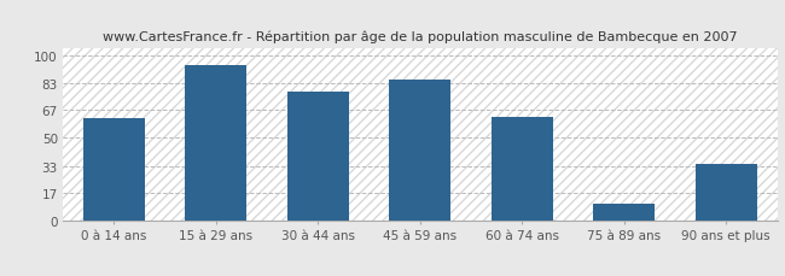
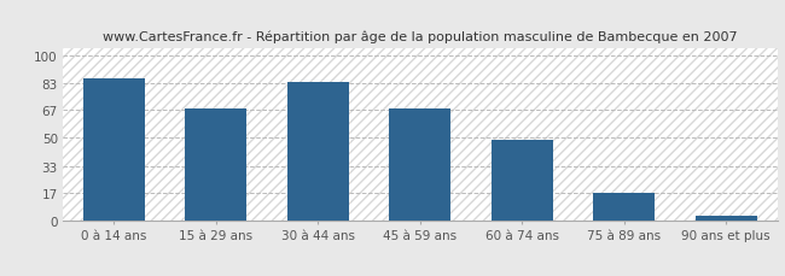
0 à 14 ans: 62 -> 86
15 à 29 ans: 94 -> 68
30 à 44 ans: 78 -> 84
45 à 59 ans: 85 -> 68
60 à 74 ans: 63 -> 49
75 à 89 ans: 10 -> 17
90 ans et plus: 34 -> 3
